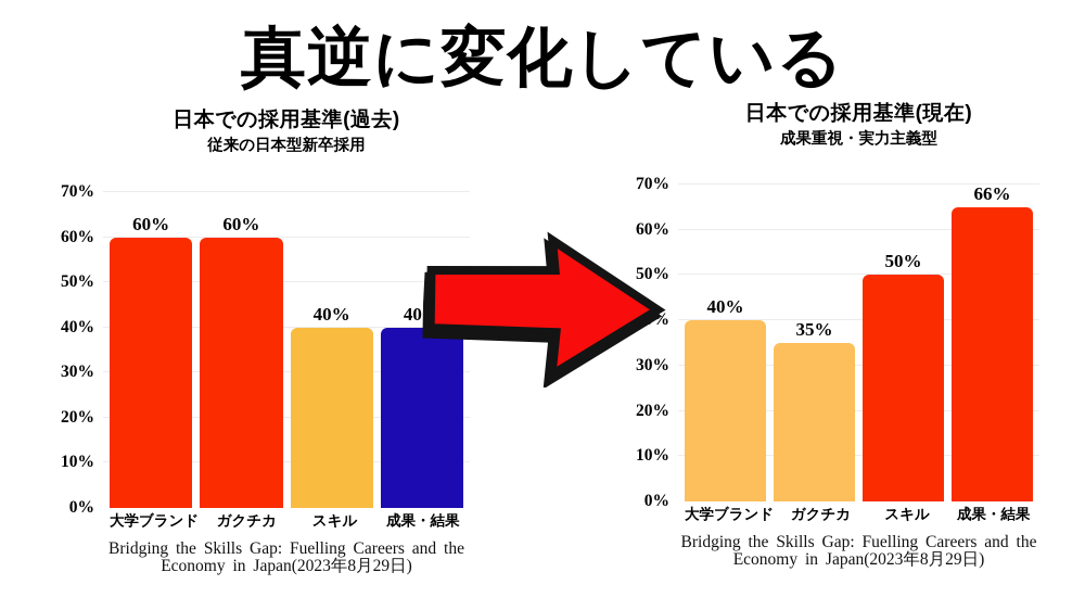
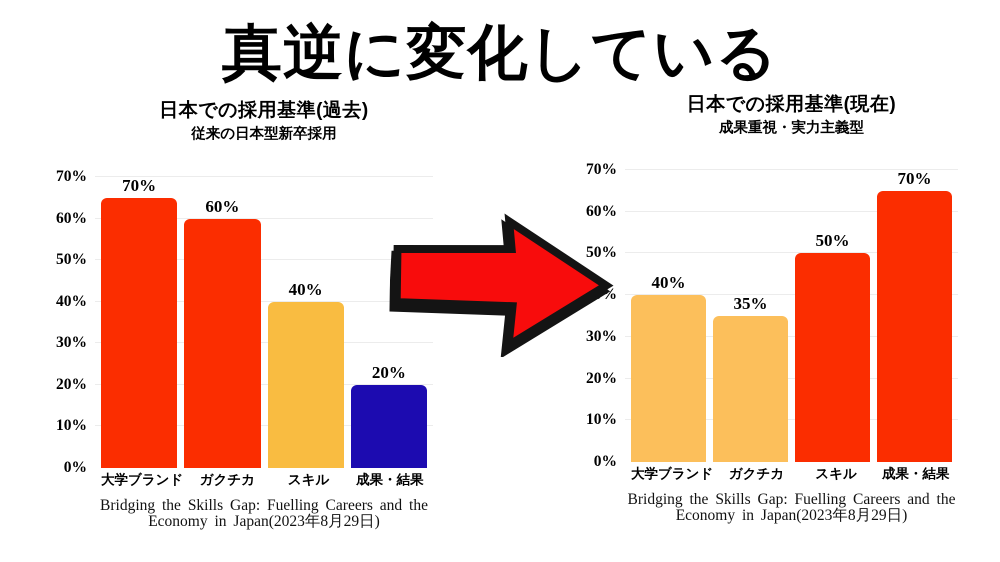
日本での採用基準(過去)/大学ブランド: 60% -> 70%
日本での採用基準(過去)/成果・結果: 40% -> 20%
日本での採用基準(現在)/成果・結果: 66% -> 70%
